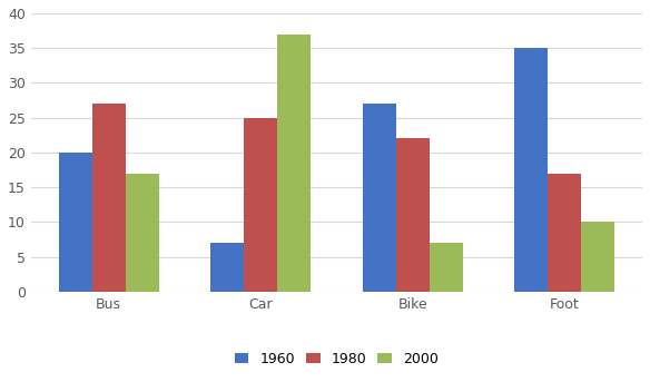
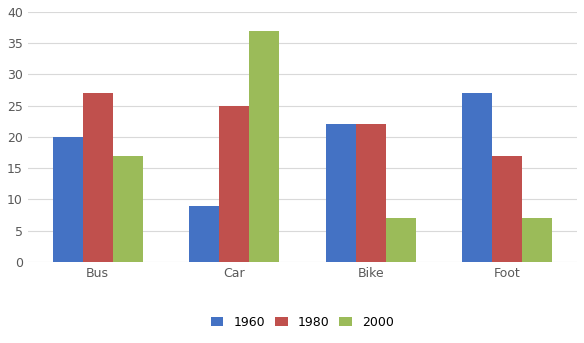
1960/Car: 7 -> 9
1960/Bike: 27 -> 22
1960/Foot: 35 -> 27
2000/Foot: 10 -> 7
